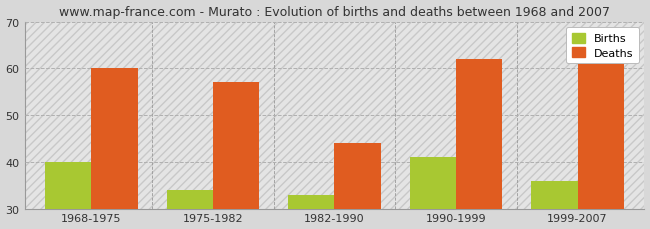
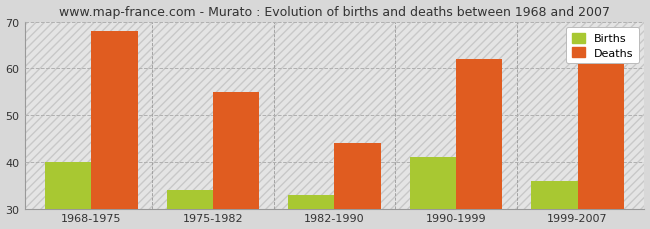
Deaths/1968-1975: 60 -> 68
Deaths/1975-1982: 57 -> 55
